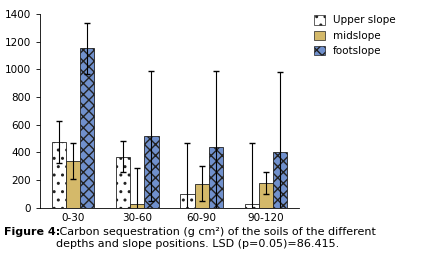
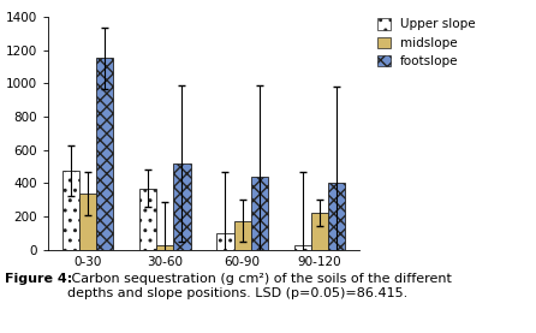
midslope/90-120: 180 -> 220
